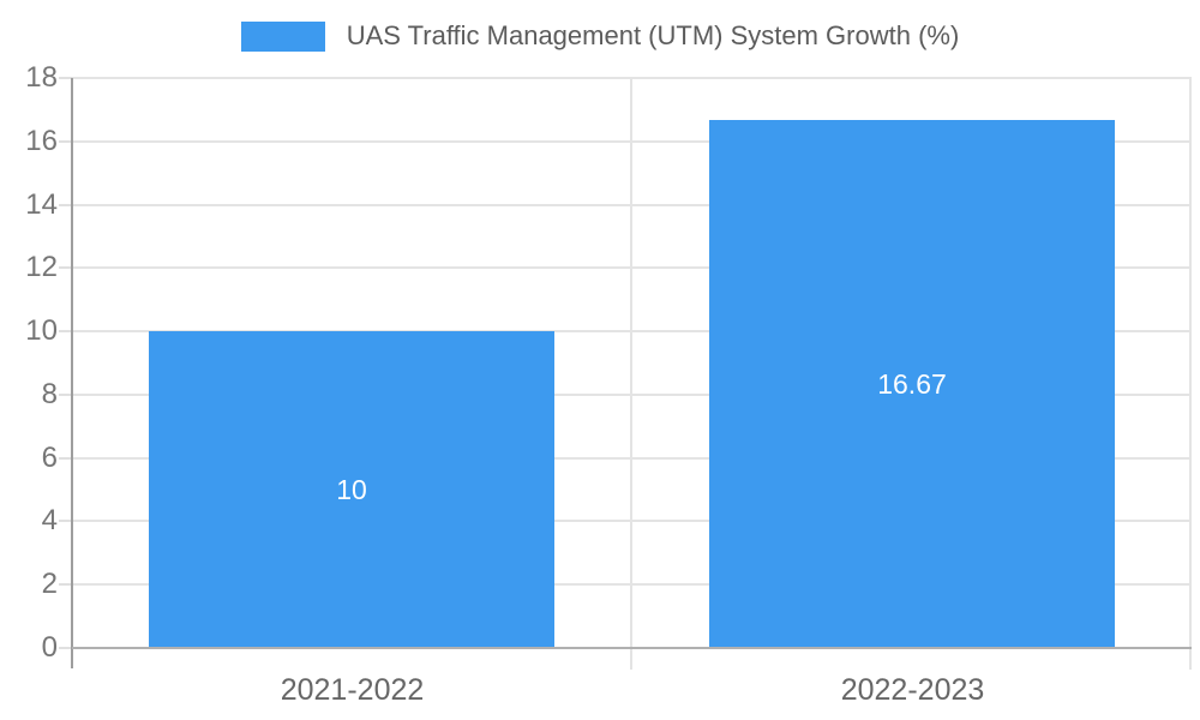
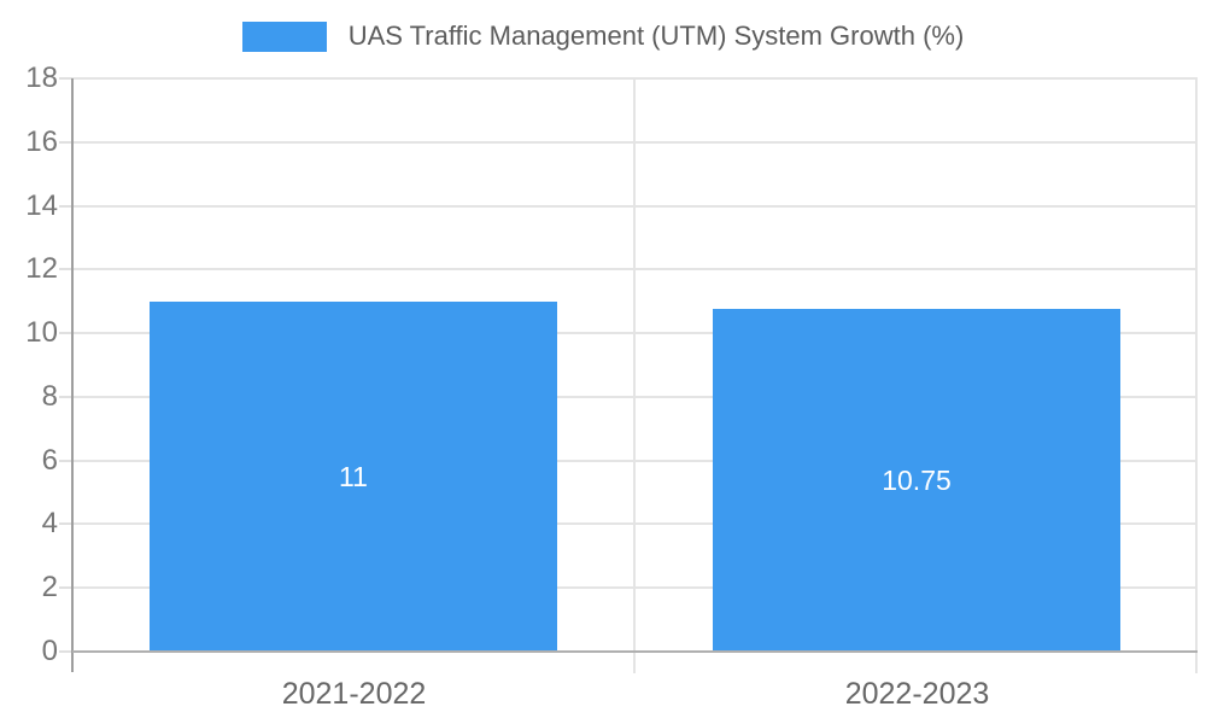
2021-2022: 10 -> 11
2022-2023: 16.67 -> 10.75
